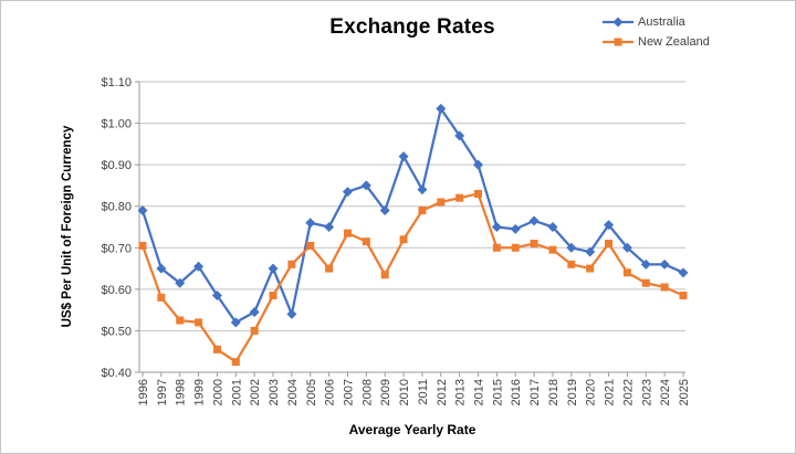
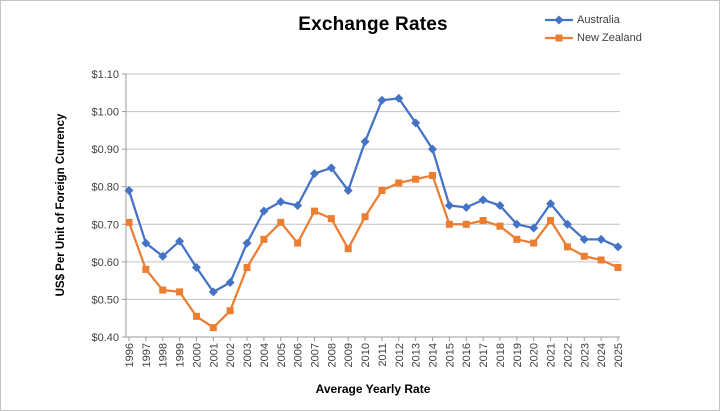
New Zealand/2002: $0.50 -> $0.47
Australia/2004: $0.54 -> $0.73
Australia/2011: $0.84 -> $1.03
